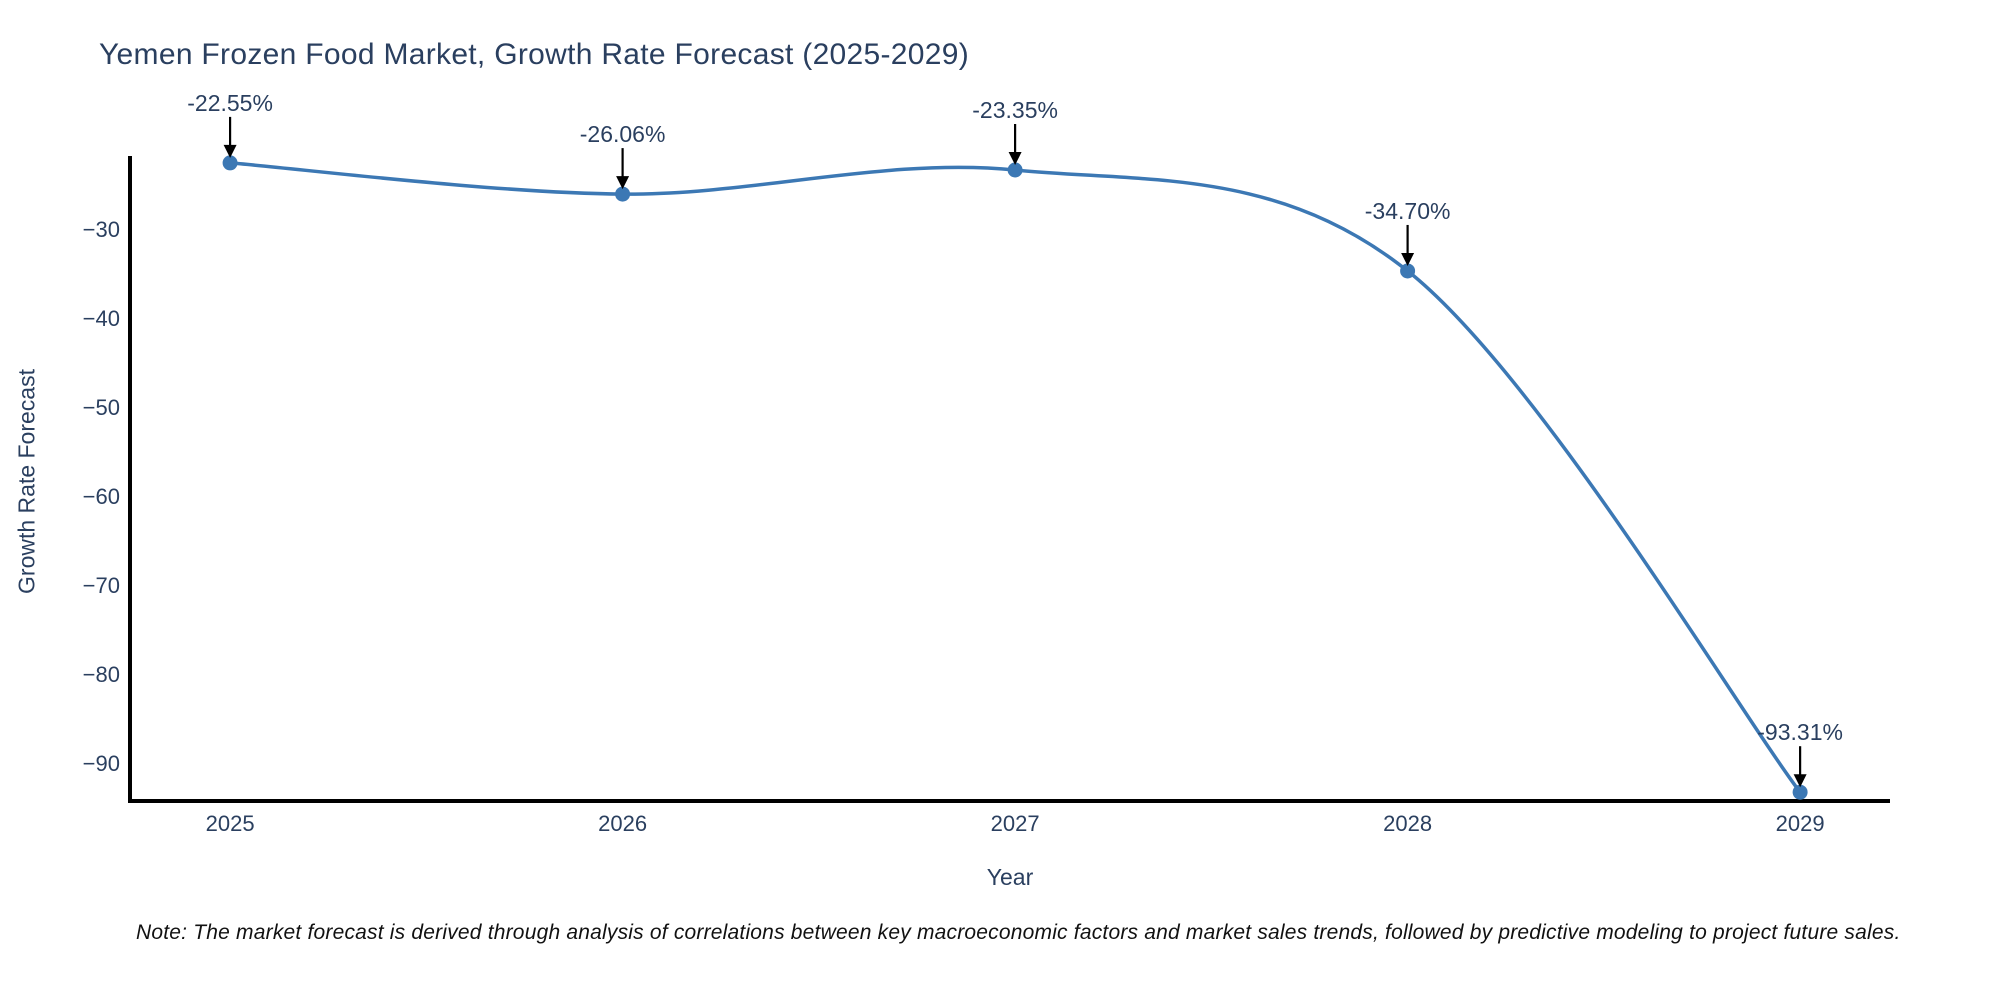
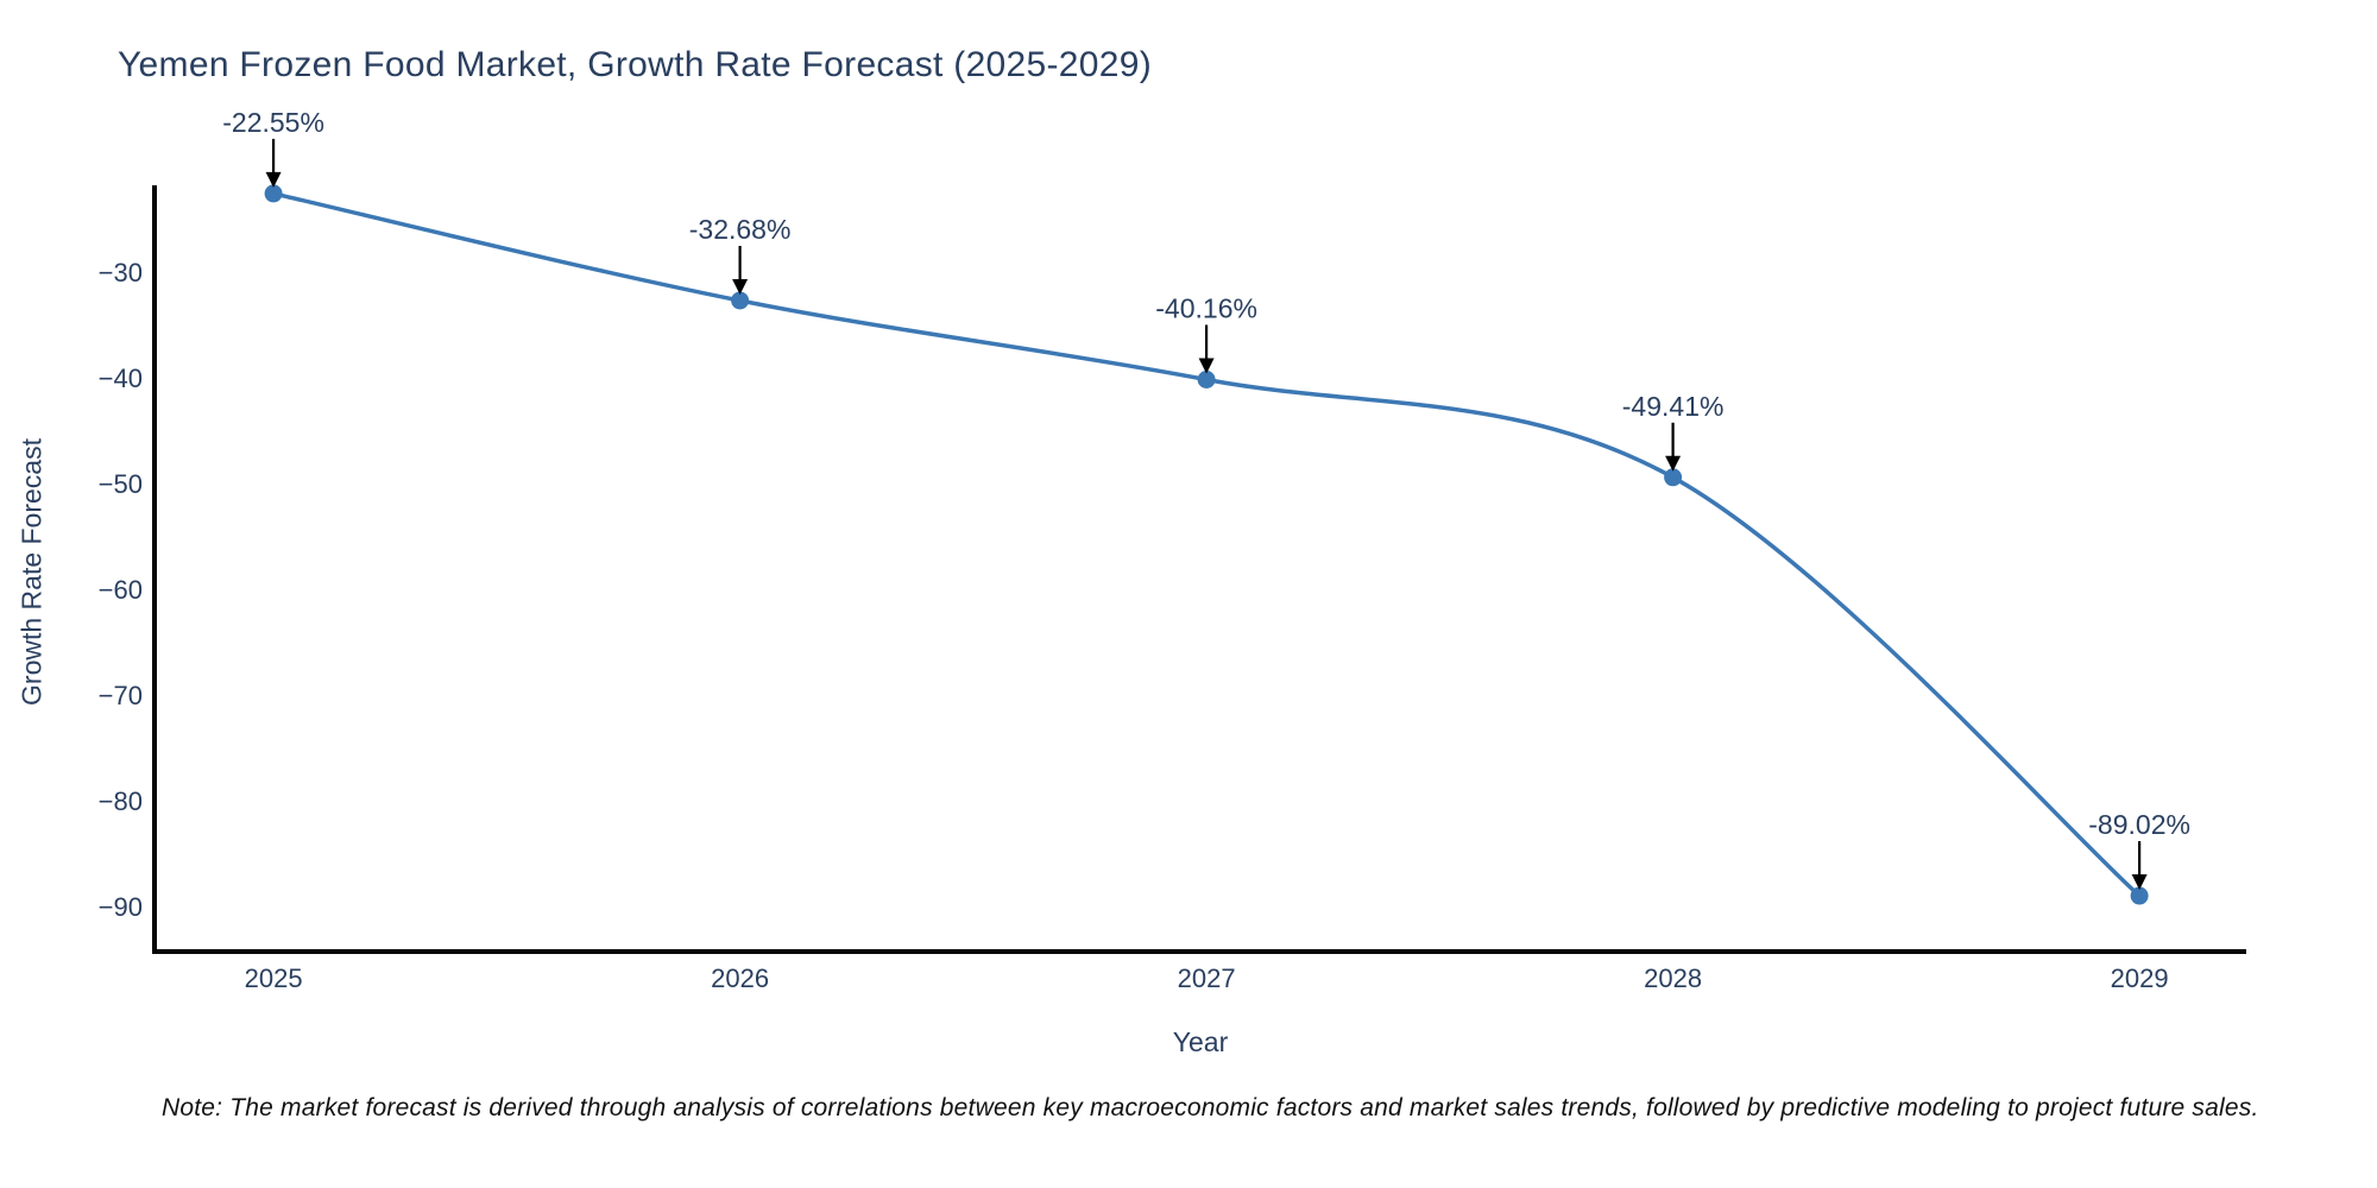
2026: -26.06% -> -32.68%
2027: -23.35% -> -40.16%
2028: -34.70% -> -49.41%
2029: -93.31% -> -89.02%
